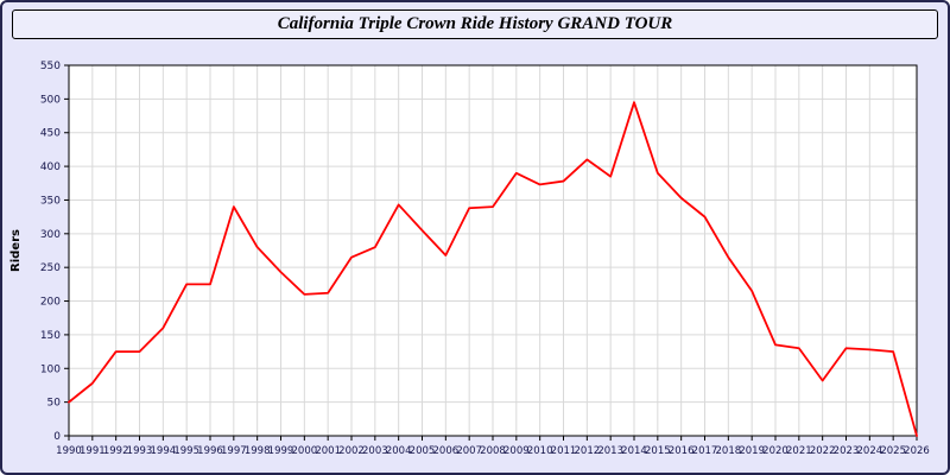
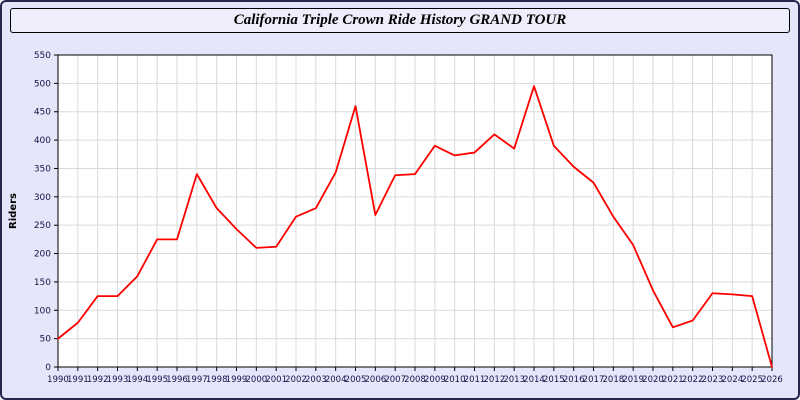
2005: 300 -> 460
2021: 130 -> 70
